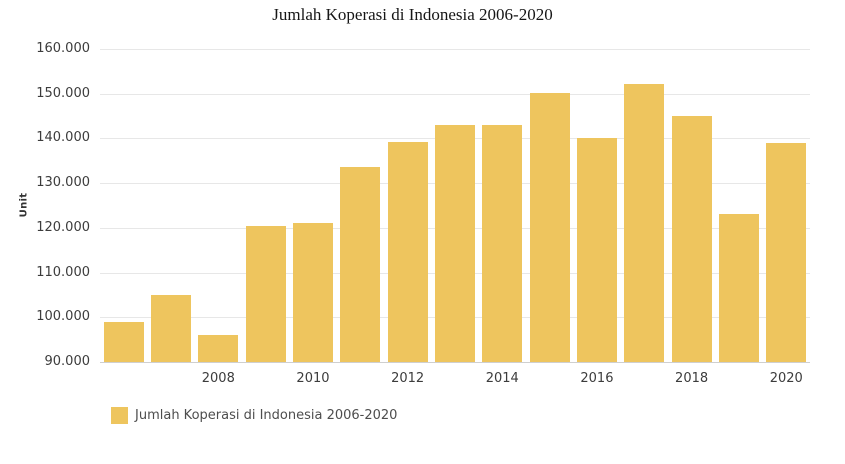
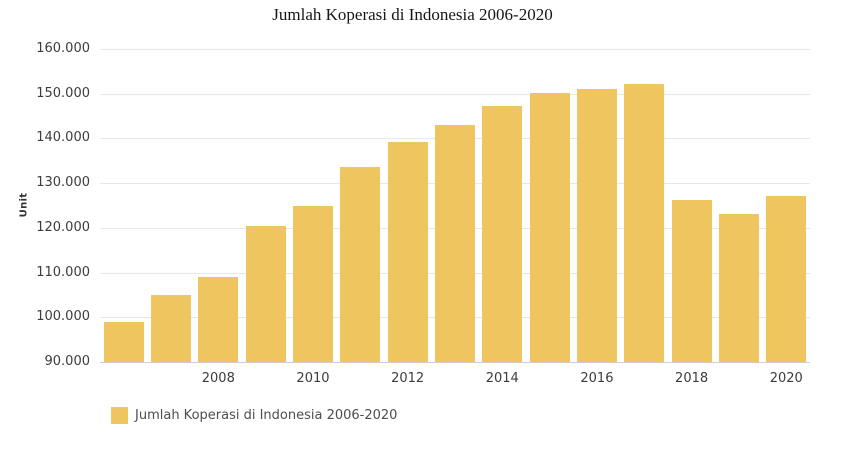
2008: 96000 -> 109000
2010: 121000 -> 125000
2014: 143000 -> 147000
2016: 140000 -> 151000
2018: 145000 -> 126000
2020: 139000 -> 127000
